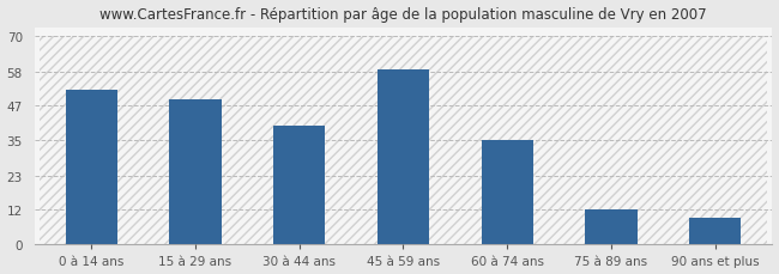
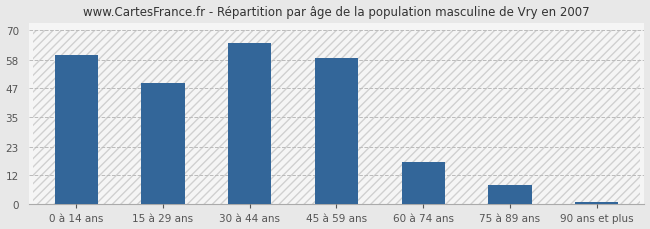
0 à 14 ans: 52 -> 60
30 à 44 ans: 40 -> 65
60 à 74 ans: 35 -> 17
75 à 89 ans: 12 -> 8
90 ans et plus: 9 -> 1
